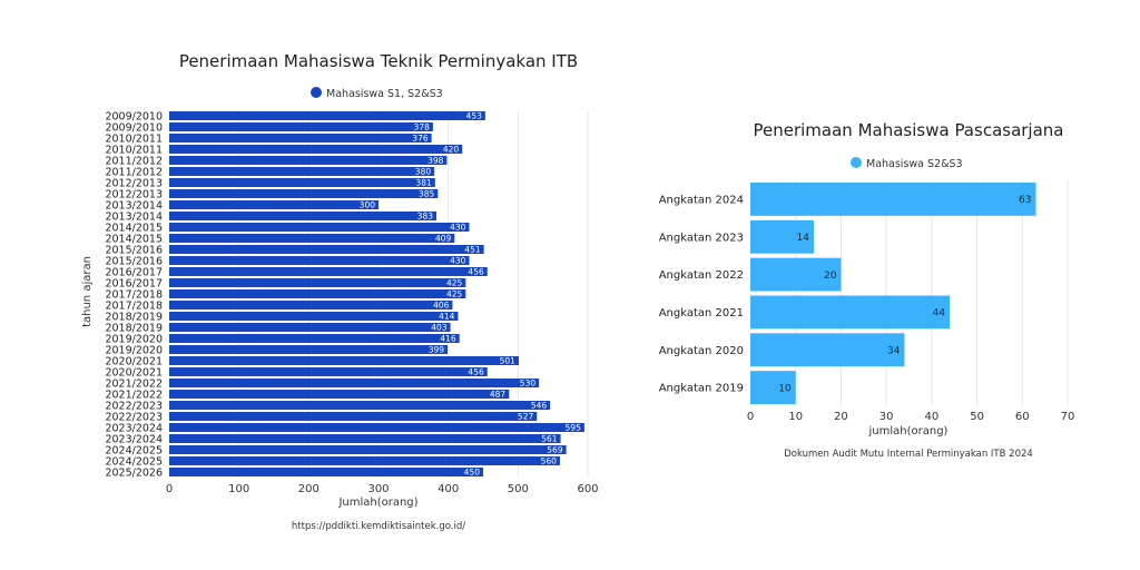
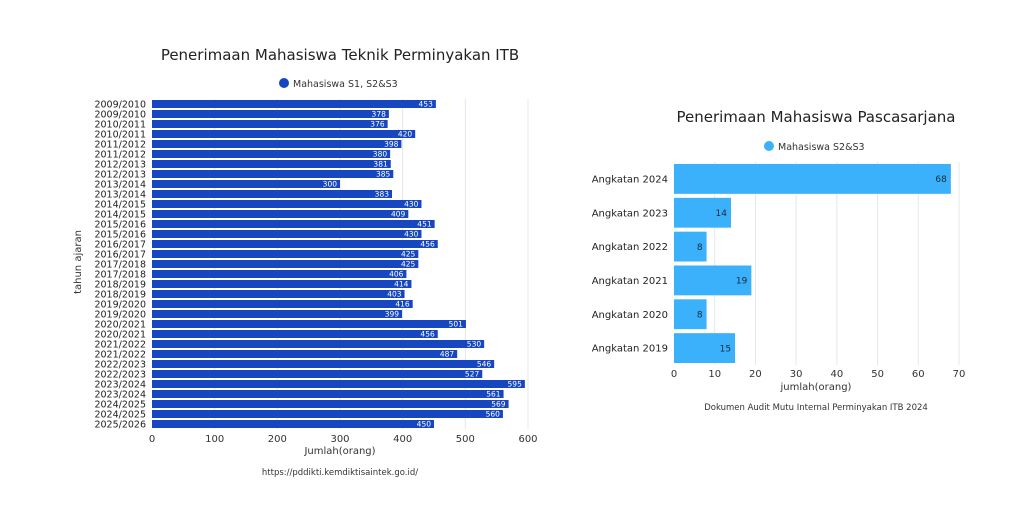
Penerimaan Mahasiswa Pascasarjana/Angkatan 2024: 63 -> 68
Penerimaan Mahasiswa Pascasarjana/Angkatan 2022: 20 -> 8
Penerimaan Mahasiswa Pascasarjana/Angkatan 2021: 44 -> 19
Penerimaan Mahasiswa Pascasarjana/Angkatan 2020: 34 -> 8
Penerimaan Mahasiswa Pascasarjana/Angkatan 2019: 10 -> 15
